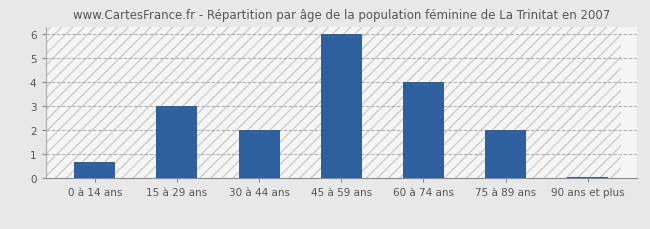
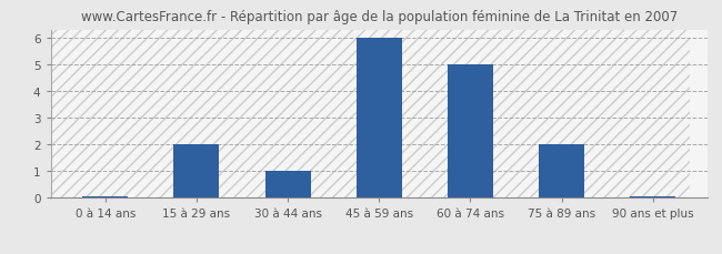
0 à 14 ans: 0.70 -> 0.05
15 à 29 ans: 3.00 -> 2.00
30 à 44 ans: 2.00 -> 1.00
60 à 74 ans: 4.00 -> 5.00
